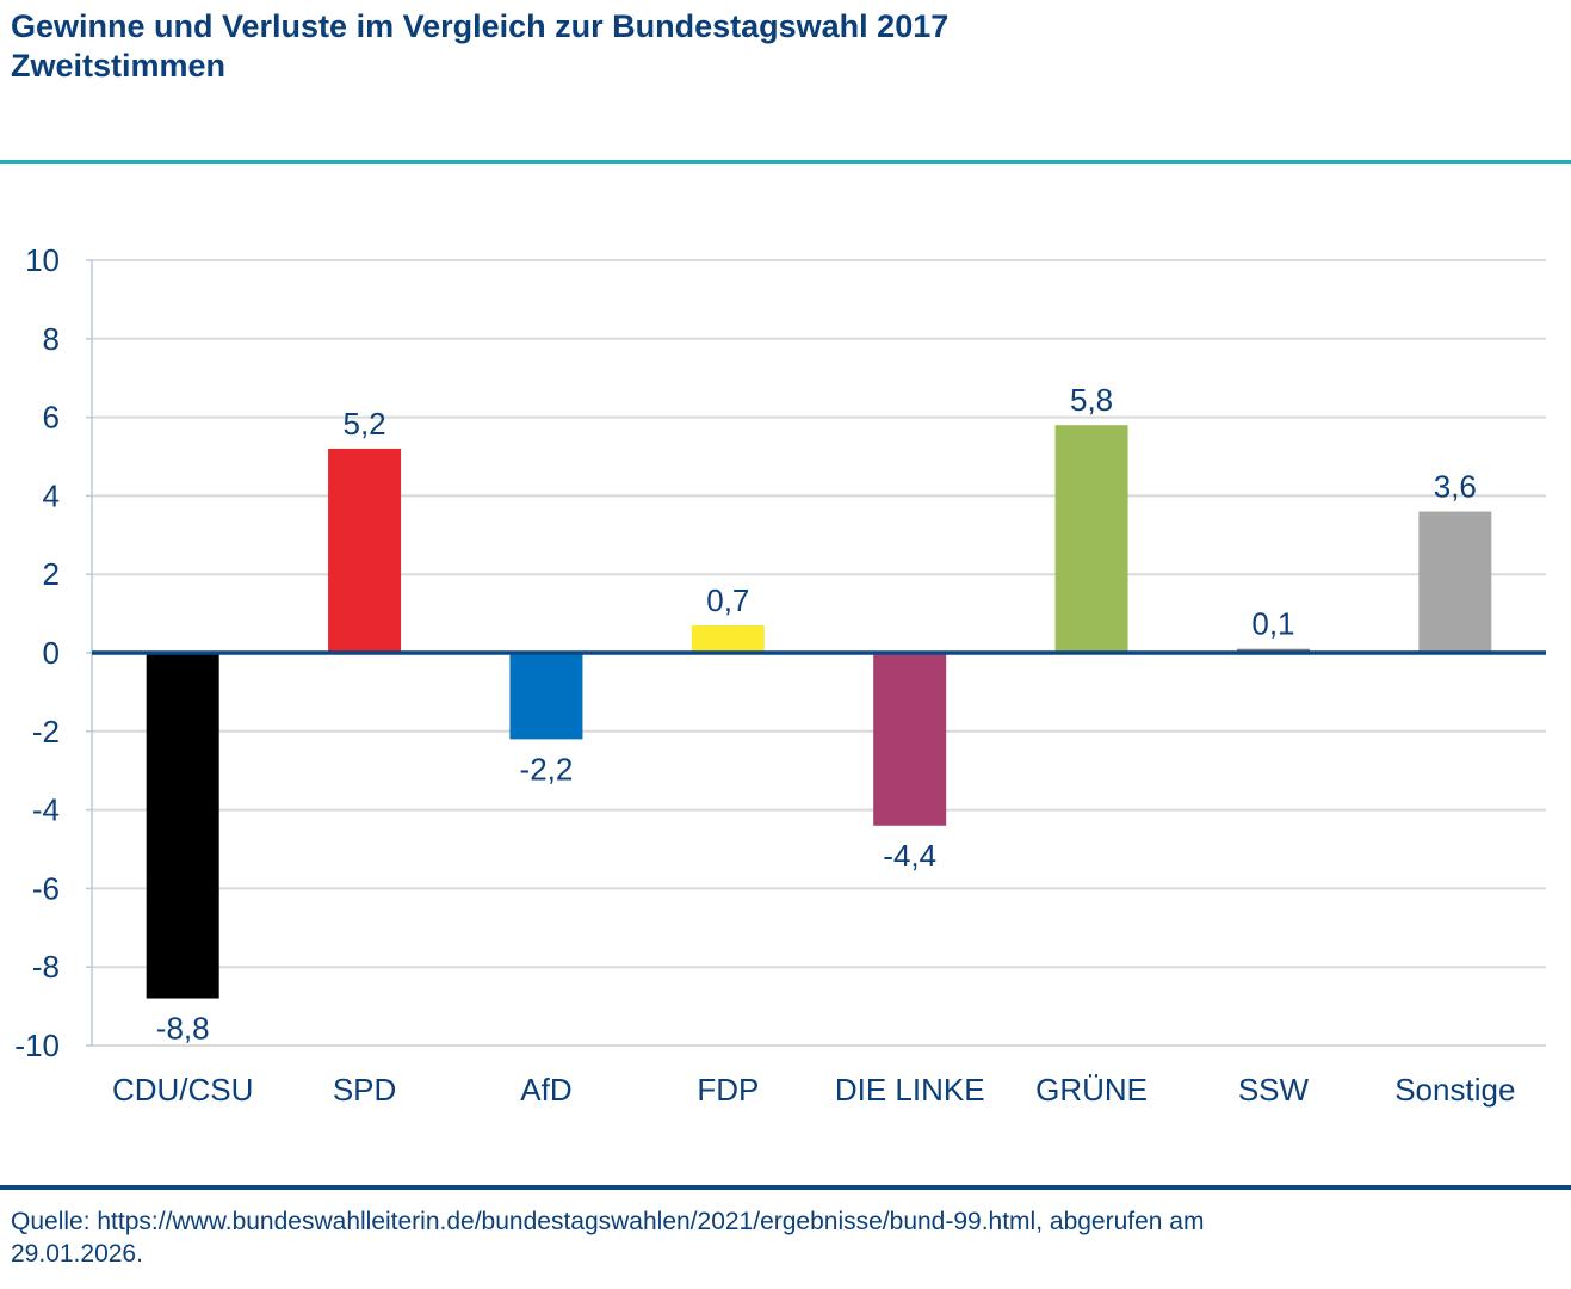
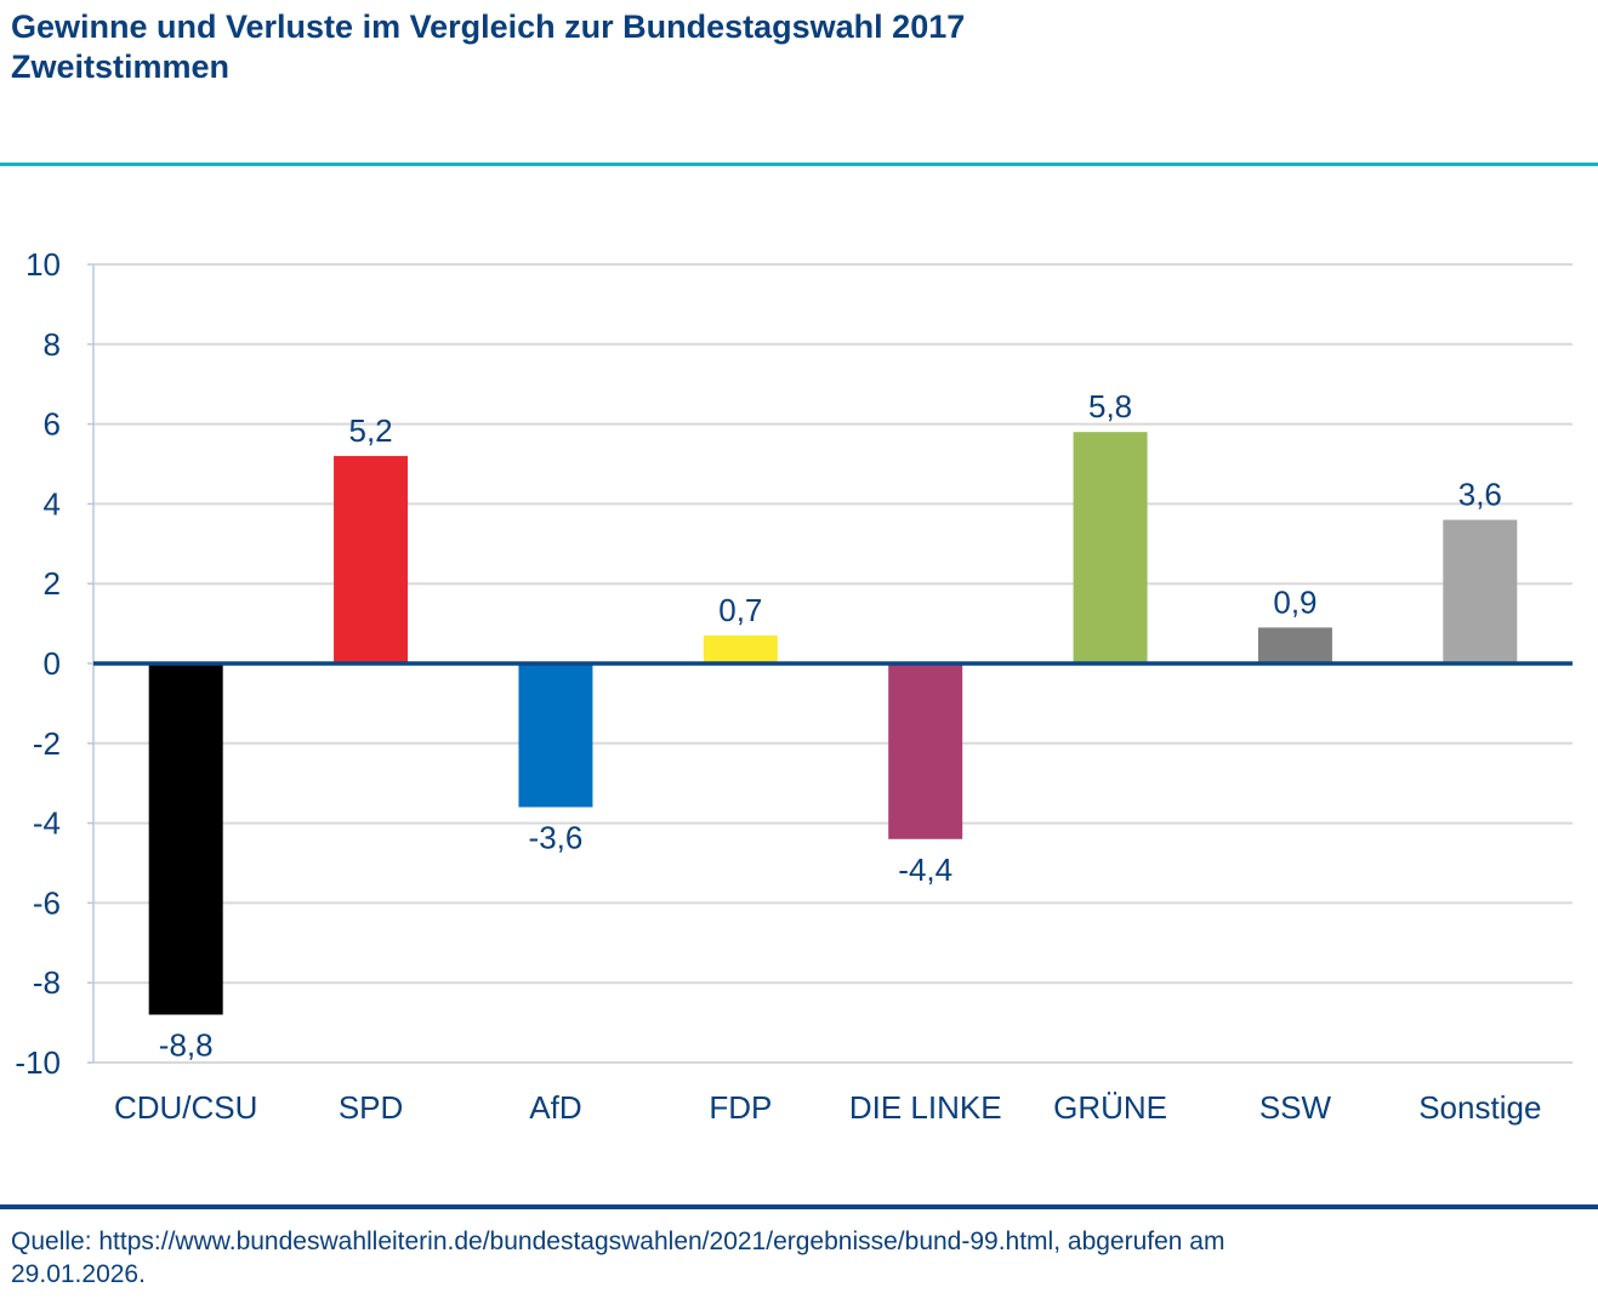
AfD: -2,2 -> -3,6
SSW: 0,1 -> 0,9
